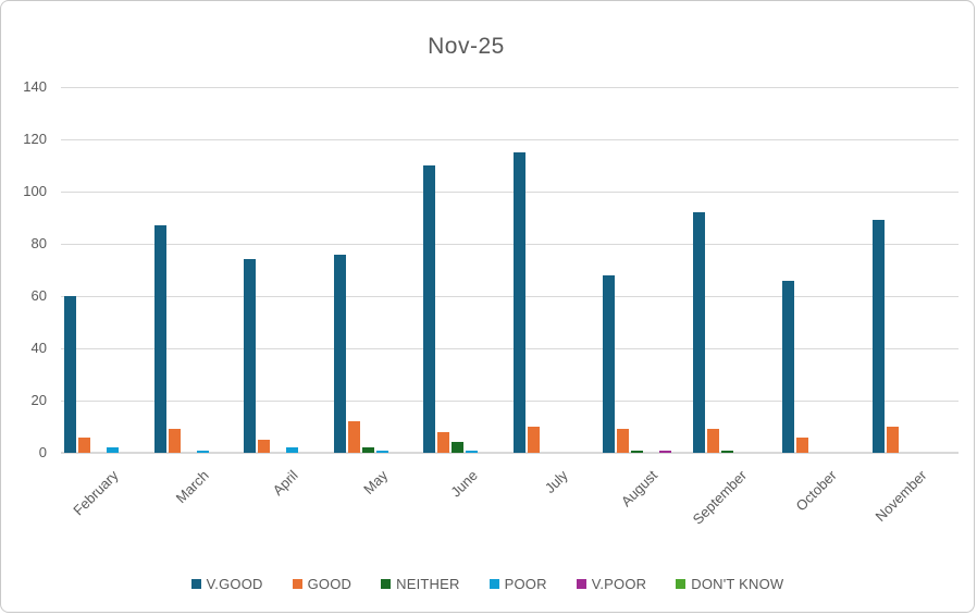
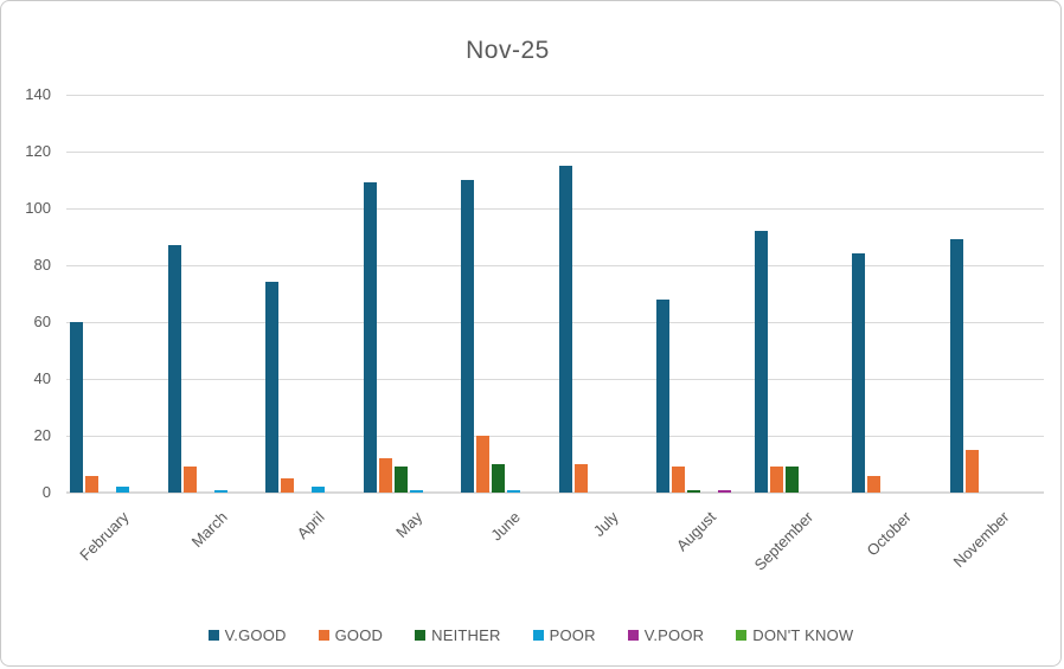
V.GOOD/May: 76 -> 109
NEITHER/May: 2 -> 9
GOOD/June: 8 -> 20
NEITHER/June: 4 -> 10
NEITHER/September: 1 -> 9
V.GOOD/October: 66 -> 84
GOOD/November: 10 -> 15
